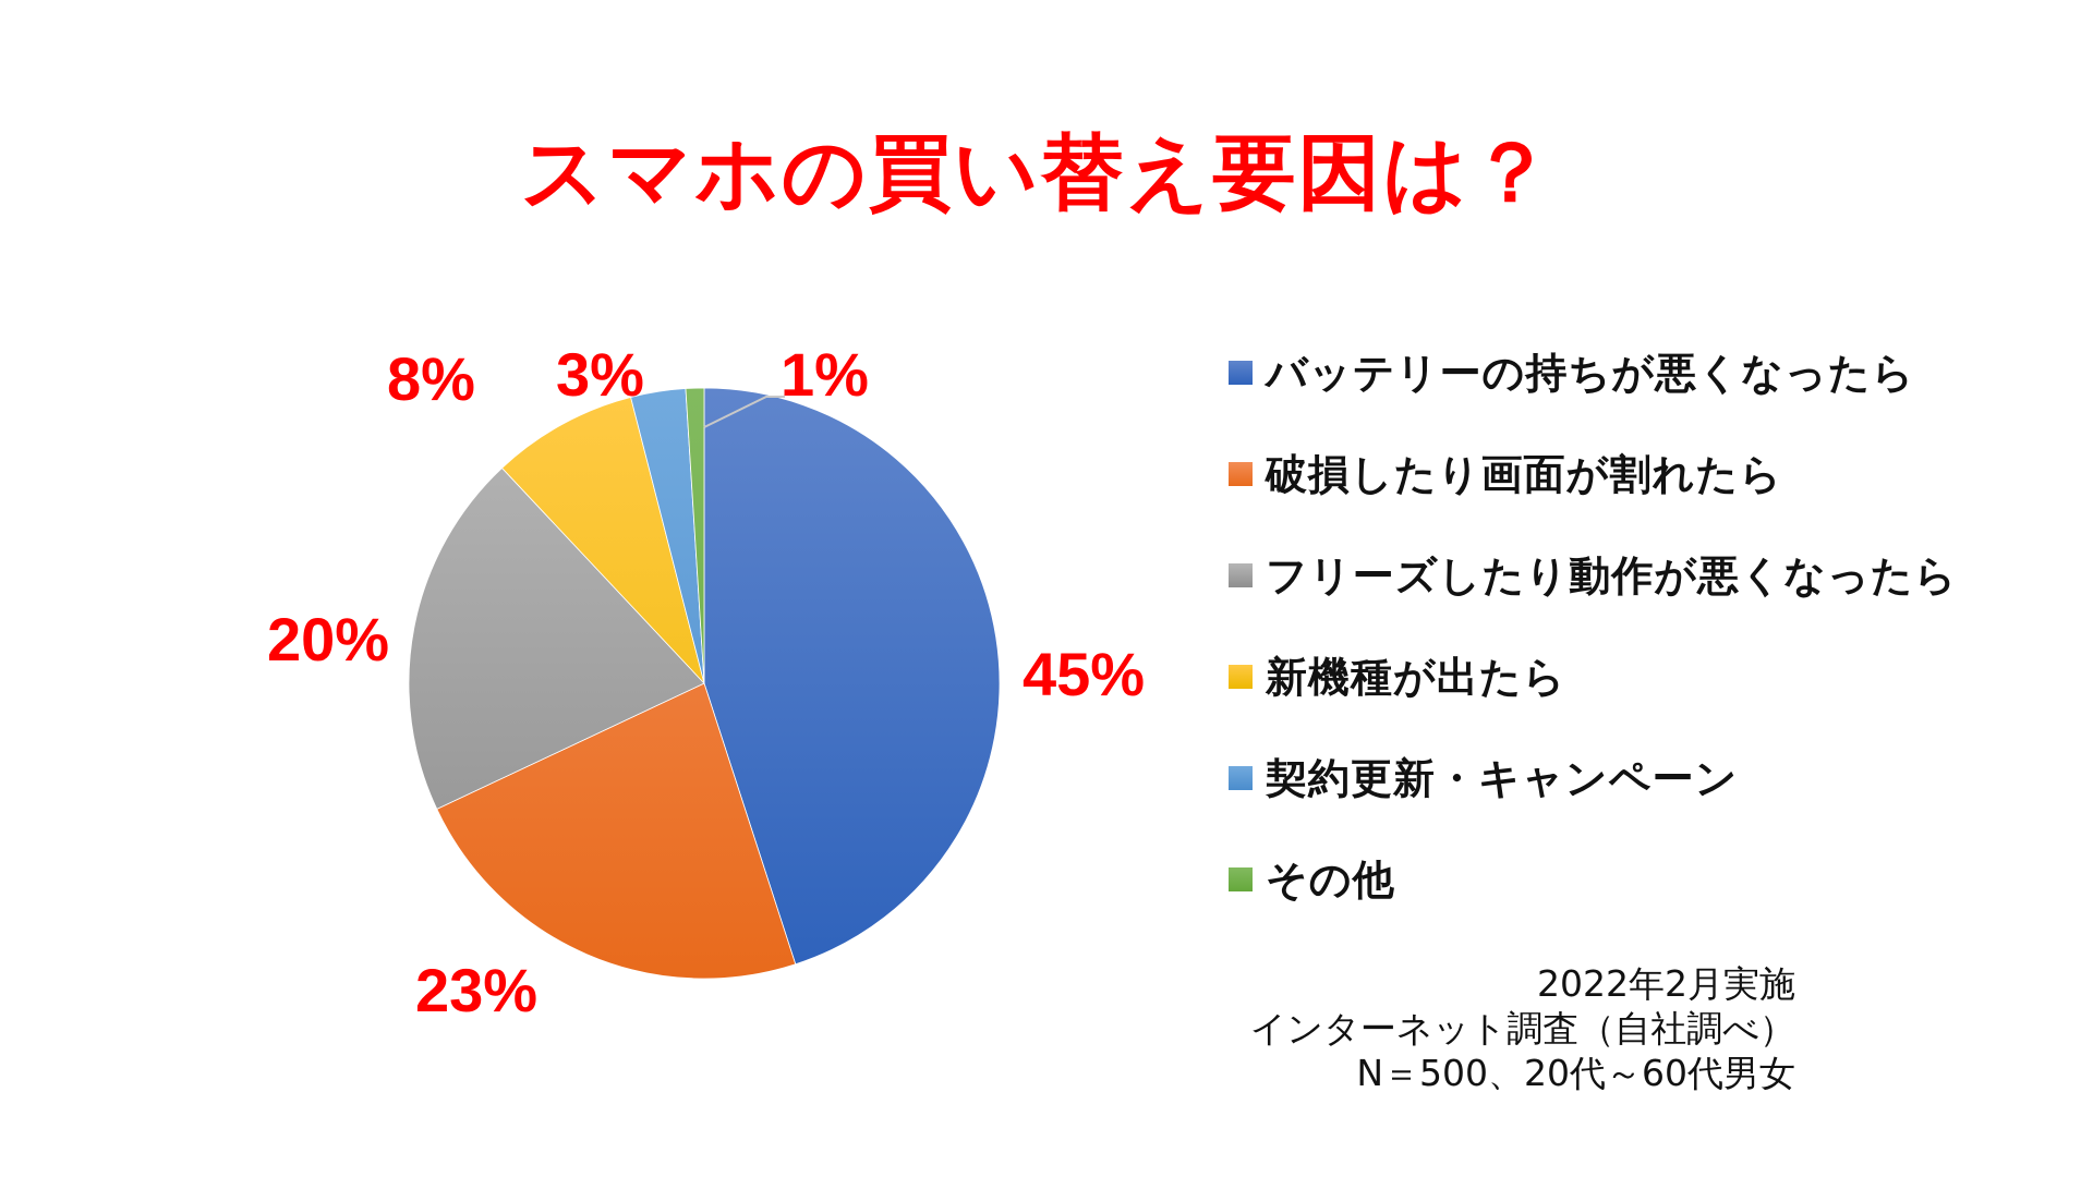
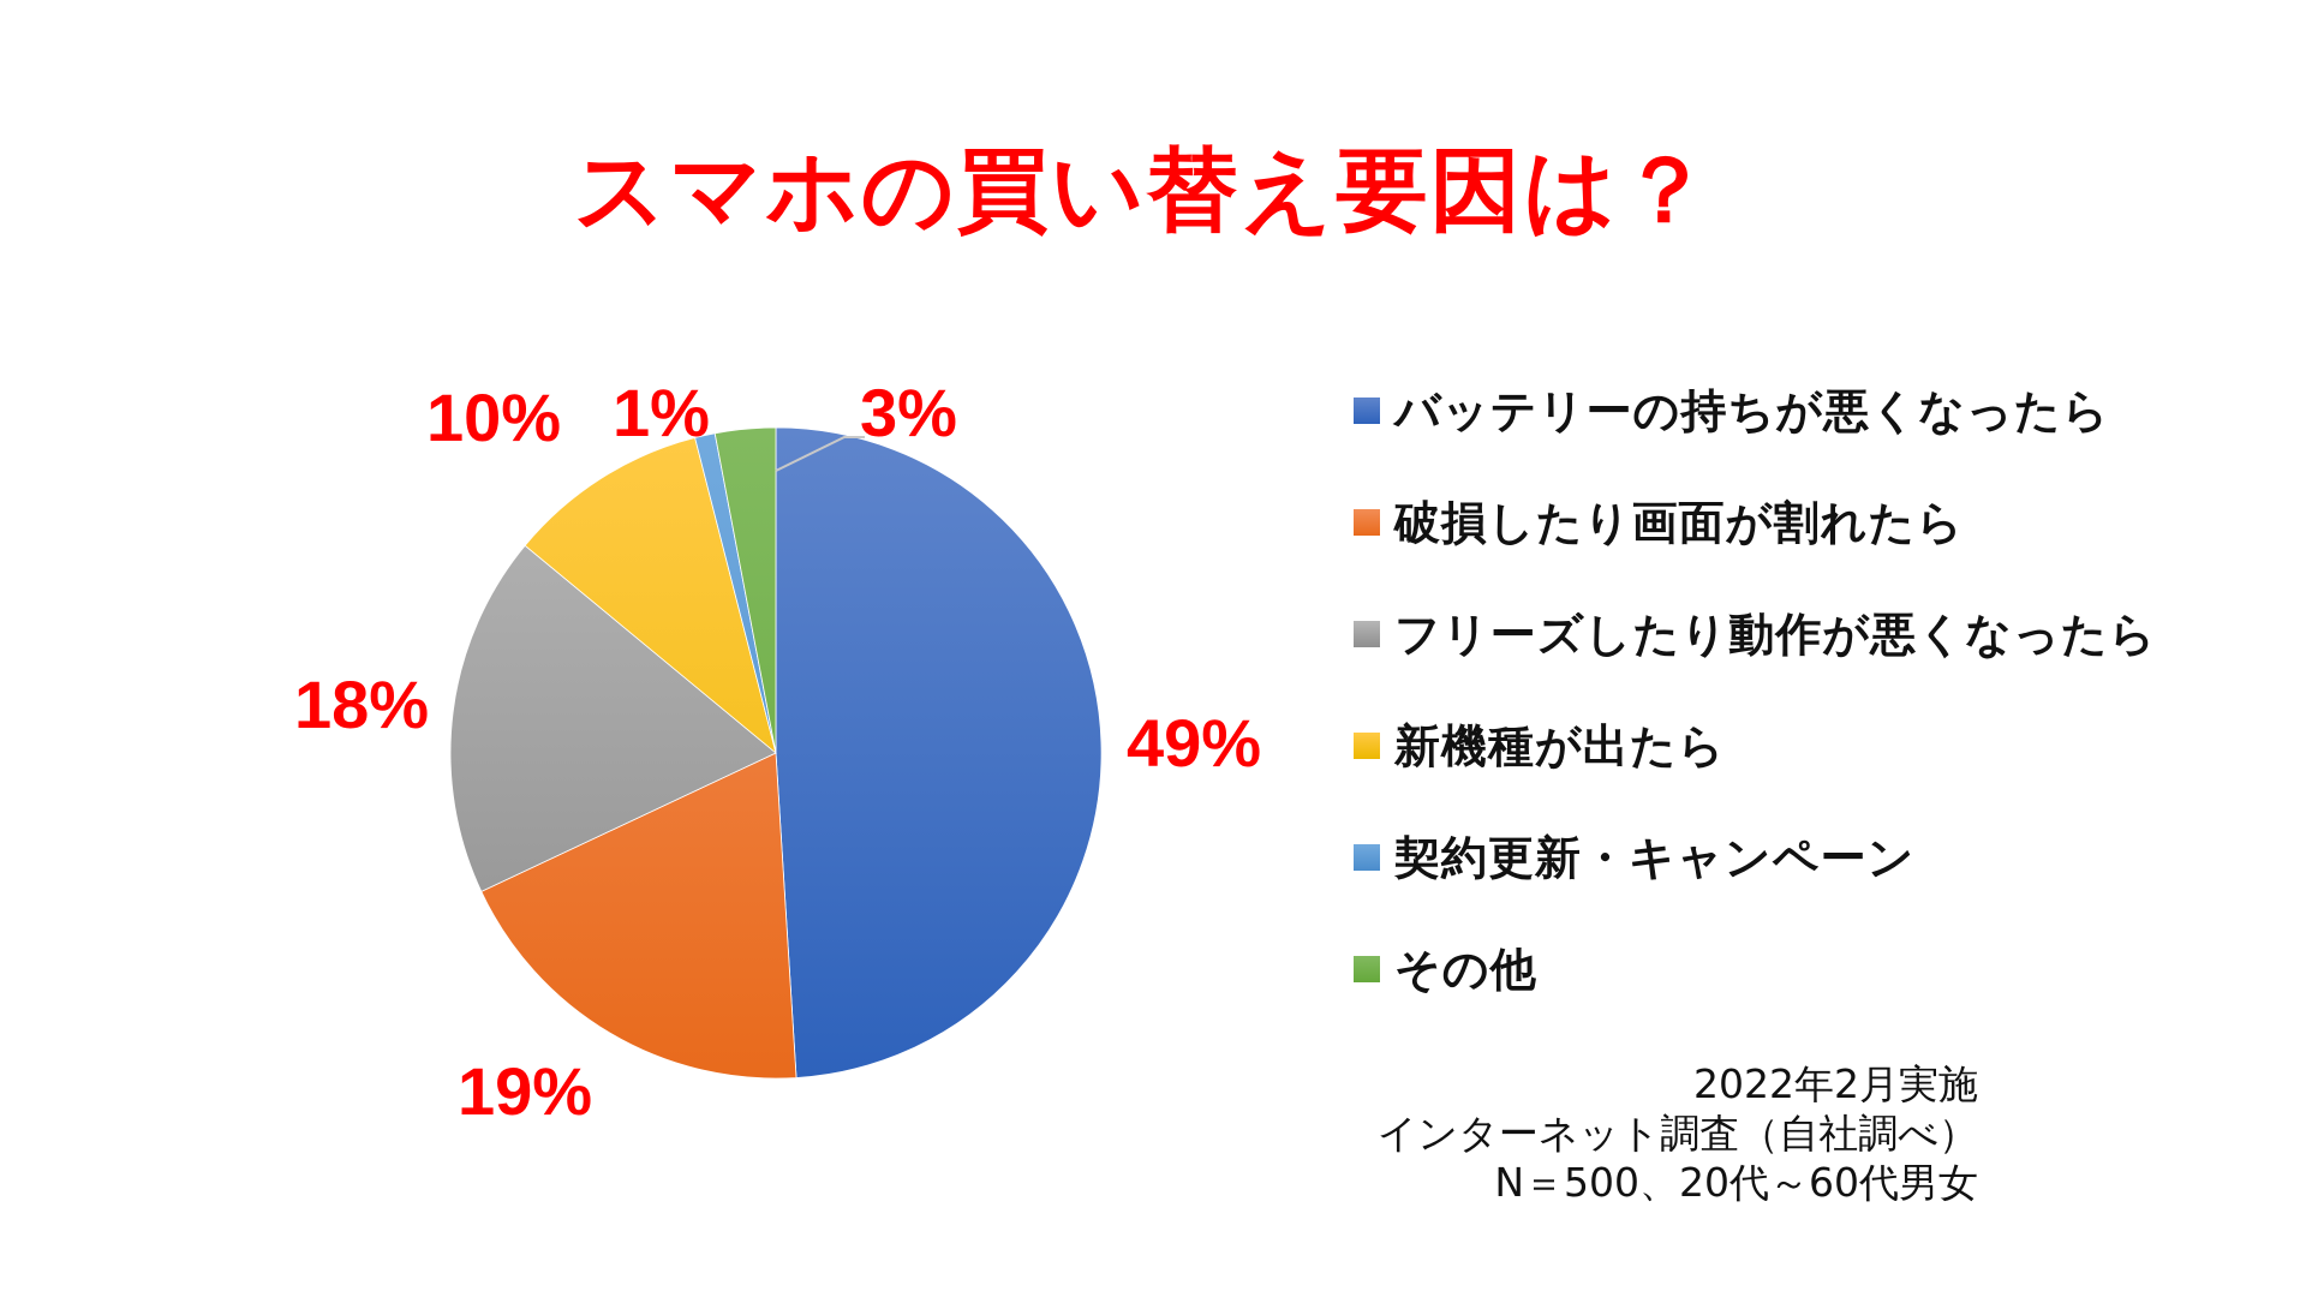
バッテリーの持ちが悪くなったら: 45% -> 49%
破損したり画面が割れたら: 23% -> 19%
フリーズしたり動作が悪くなったら: 20% -> 18%
新機種が出たら: 8% -> 10%
契約更新・キャンペーン: 3% -> 1%
その他: 1% -> 3%
